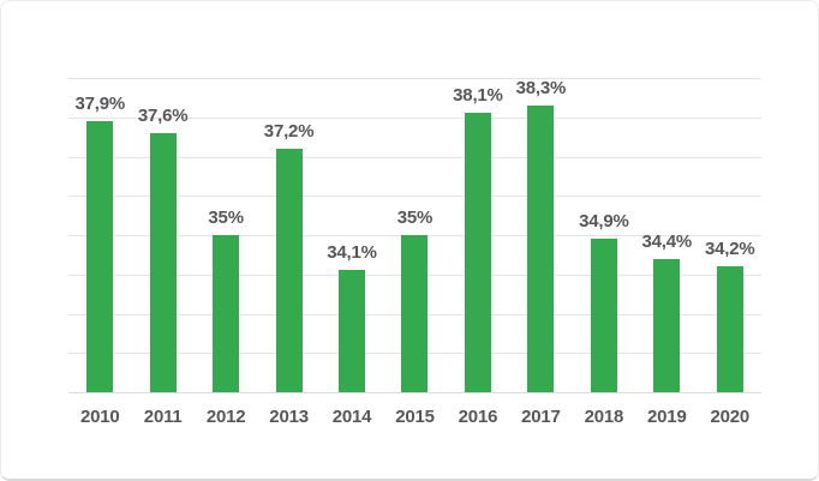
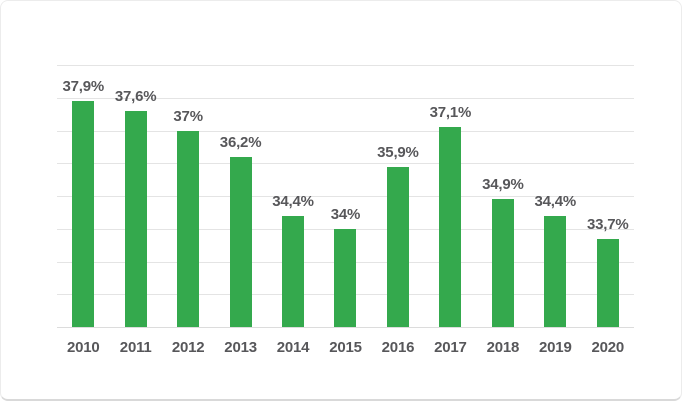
2012: 35% -> 37%
2013: 37,2% -> 36,2%
2014: 34,1% -> 34,4%
2015: 35% -> 34%
2016: 38,1% -> 35,9%
2017: 38,3% -> 37,1%
2020: 34,2% -> 33,7%
